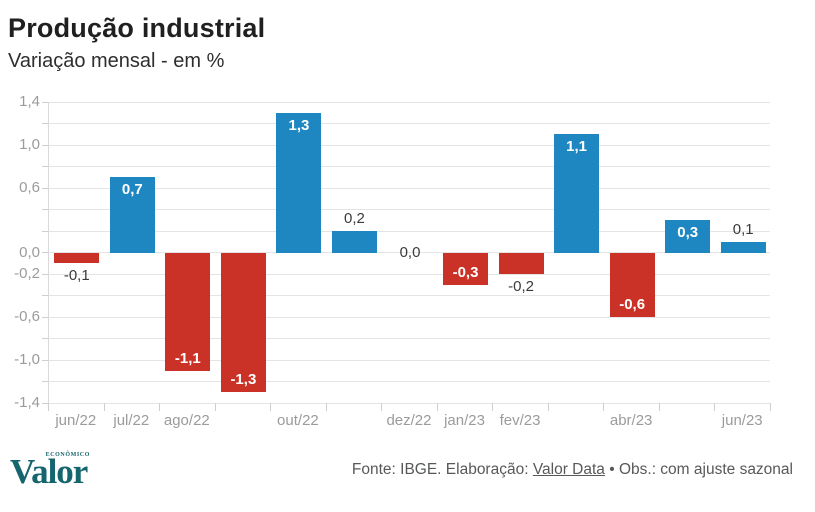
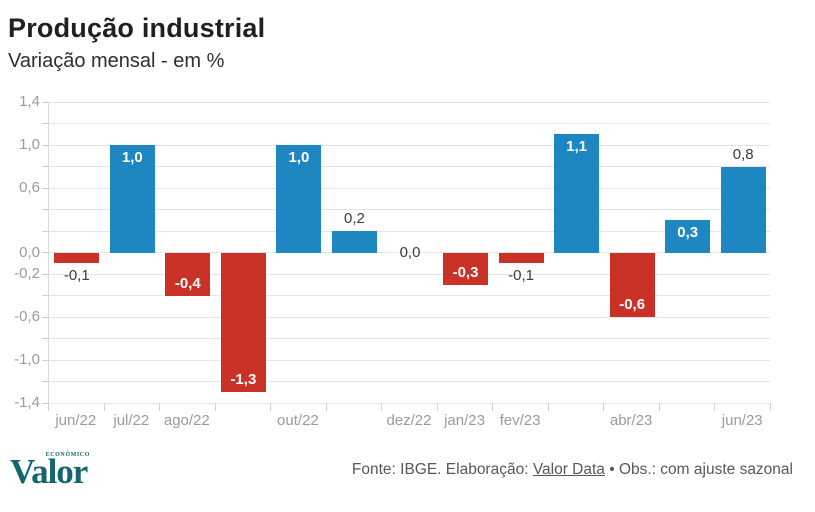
jul/22: 0,7 -> 1,0
ago/22: -1,1 -> -0,4
out/22: 1,3 -> 1,0
fev/23: -0,2 -> -0,1
jun/23: 0,1 -> 0,8
